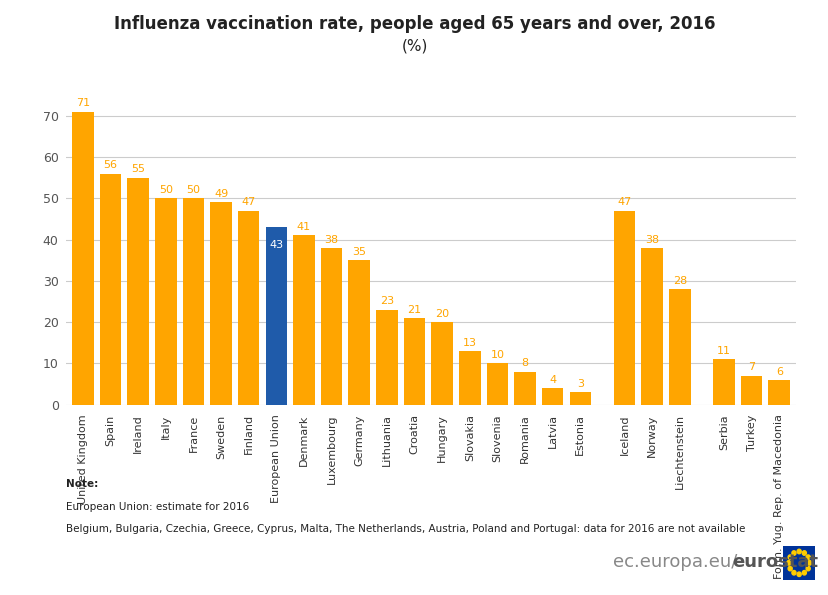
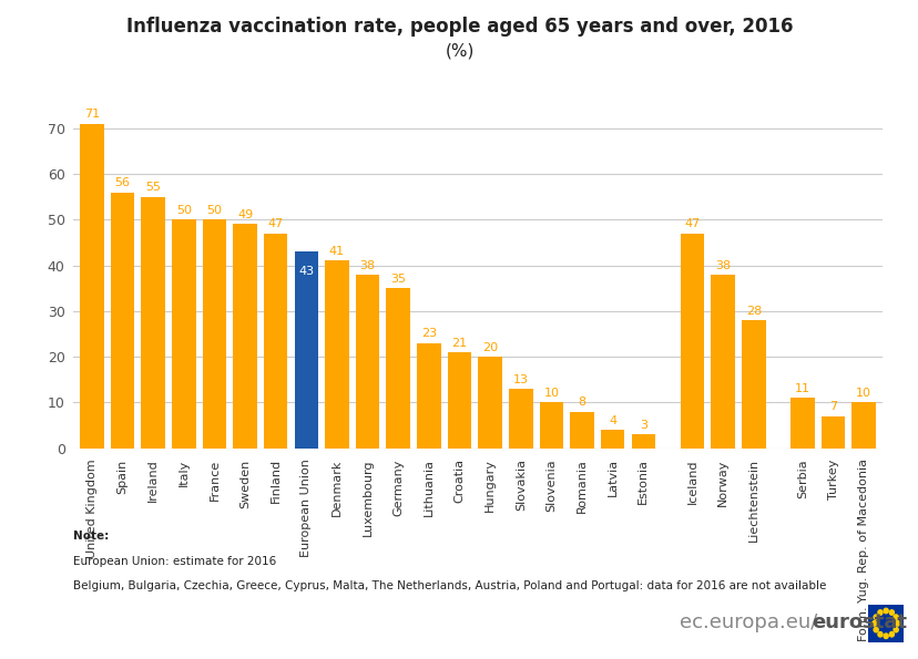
Form. Yug. Rep. of Macedonia: 6 -> 10
